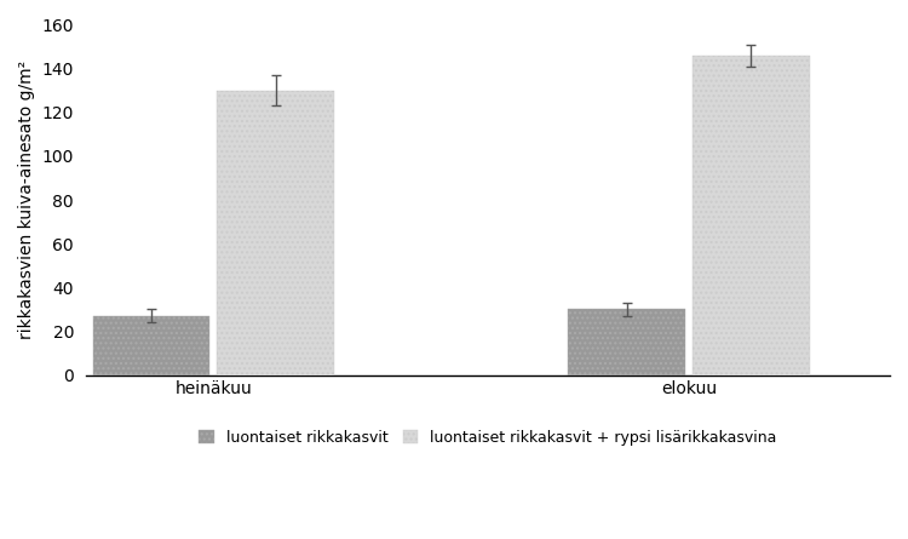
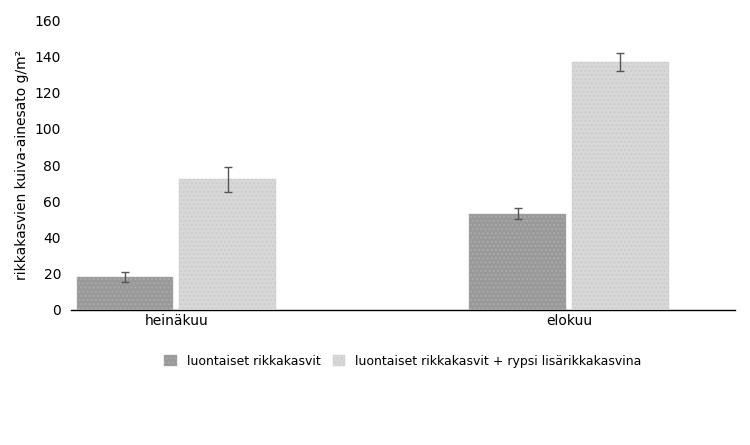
luontaiset rikkakasvit/heinäkuu: 27 -> 18
luontaiset rikkakasvit + rypsi lisärikkakasvina/heinäkuu: 130 -> 72
luontaiset rikkakasvit/elokuu: 30 -> 53
luontaiset rikkakasvit + rypsi lisärikkakasvina/elokuu: 146 -> 137
